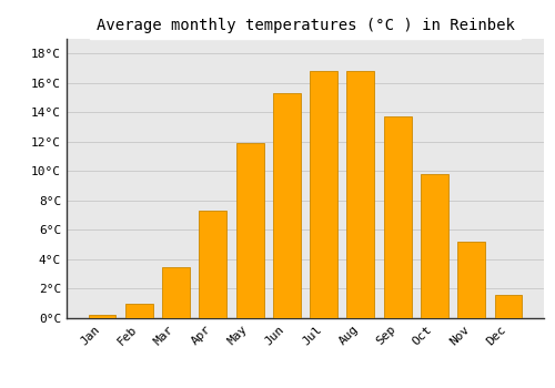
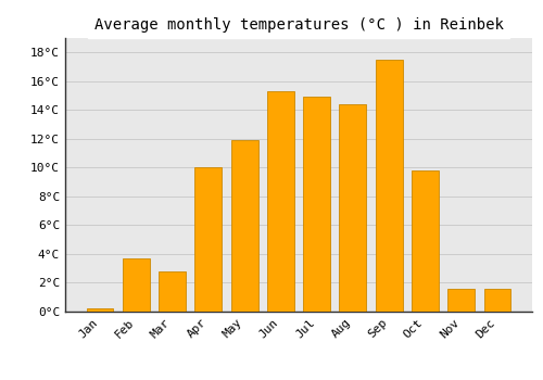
Feb: 1.0°C -> 3.7°C
Mar: 3.5°C -> 2.8°C
Apr: 7.3°C -> 10.0°C
Jul: 16.8°C -> 14.9°C
Aug: 16.8°C -> 14.4°C
Sep: 13.7°C -> 17.5°C
Nov: 5.2°C -> 1.6°C
